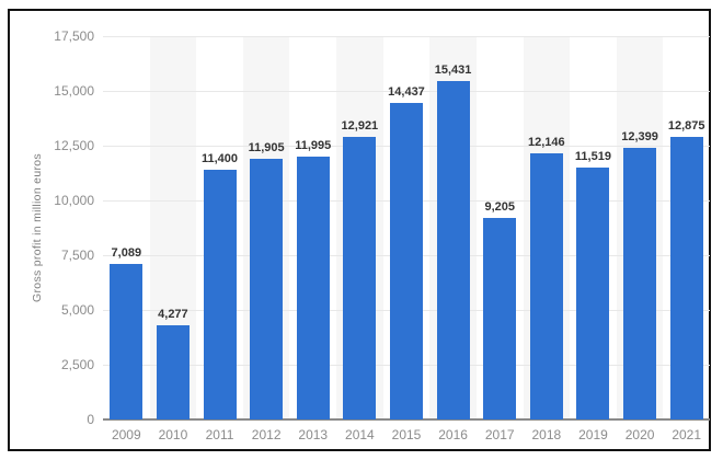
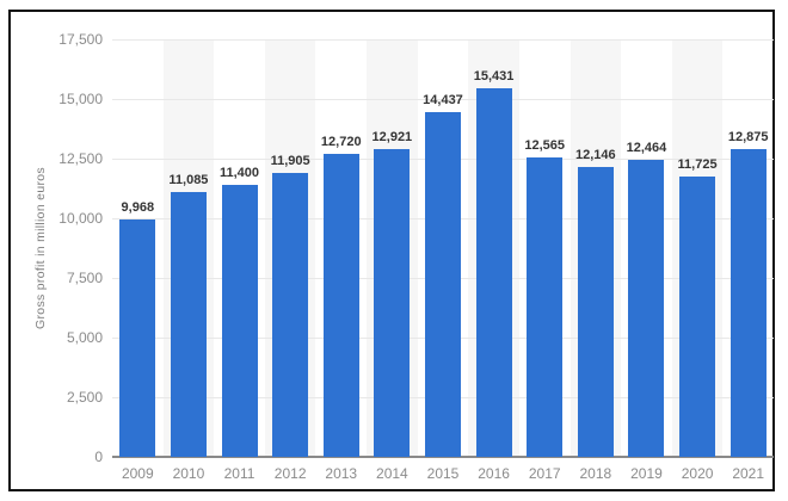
2009: 7,089 -> 9,968
2010: 4,277 -> 11,085
2013: 11,995 -> 12,720
2017: 9,205 -> 12,565
2019: 11,519 -> 12,464
2020: 12,399 -> 11,725
